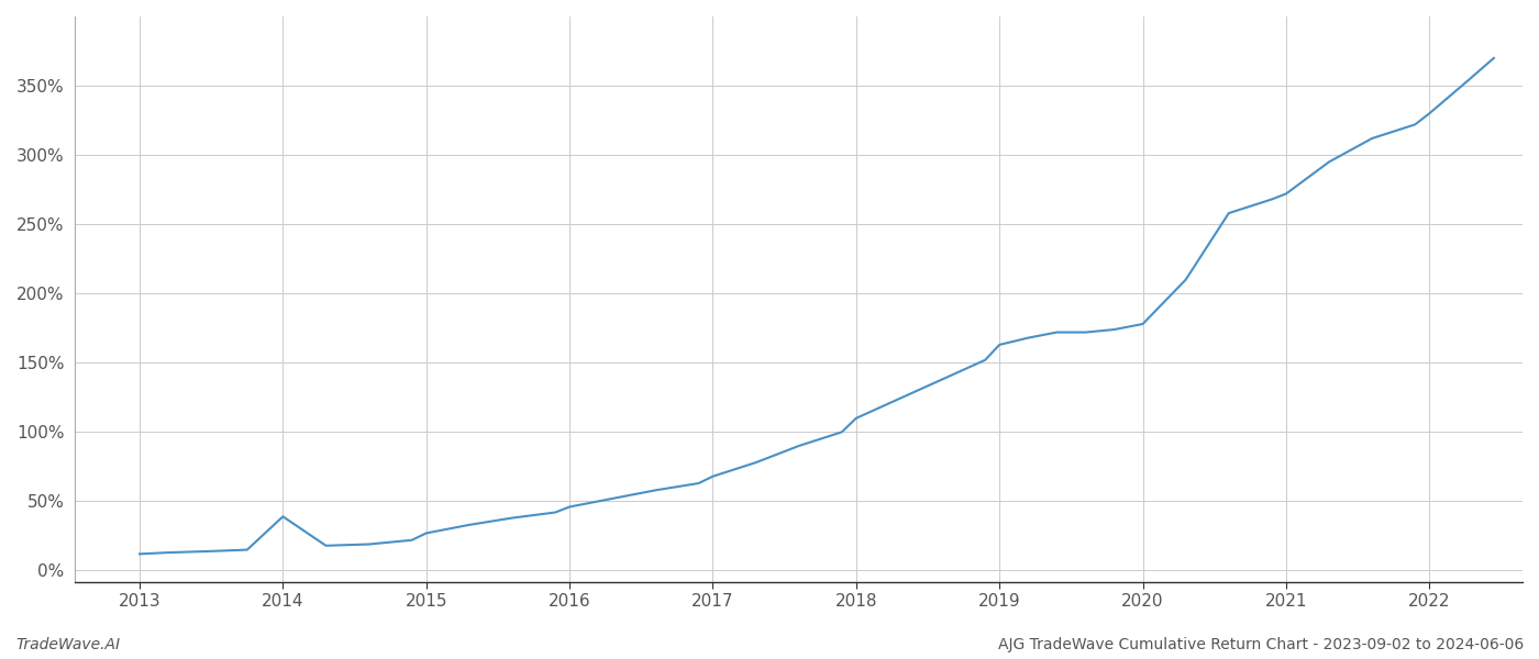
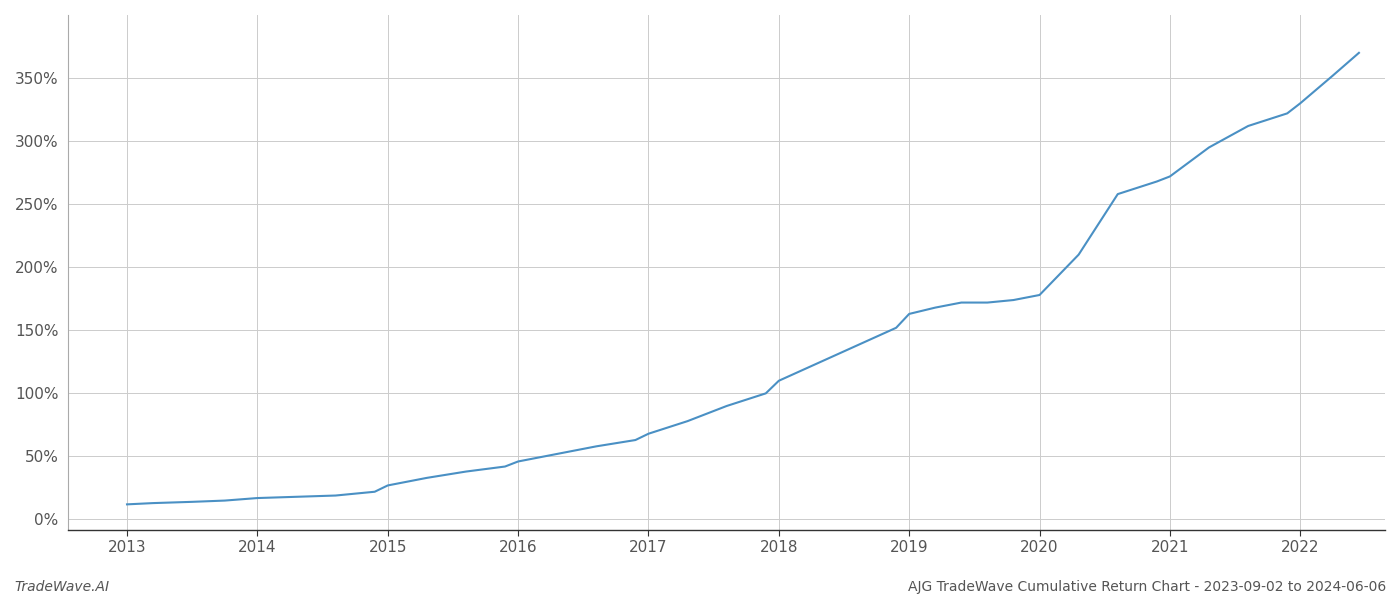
2014: 39% -> 17%
